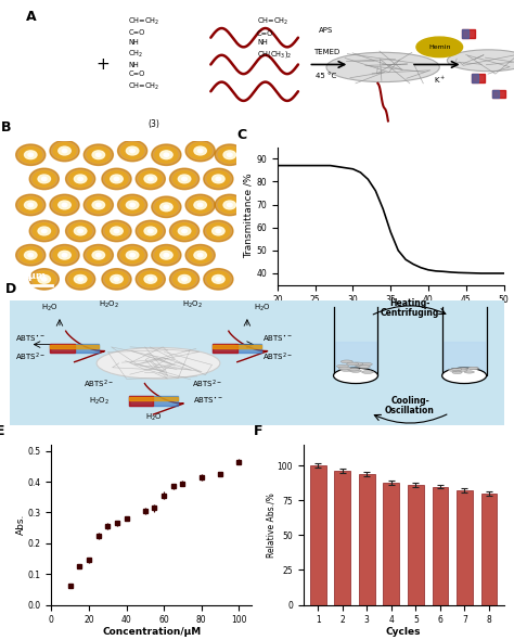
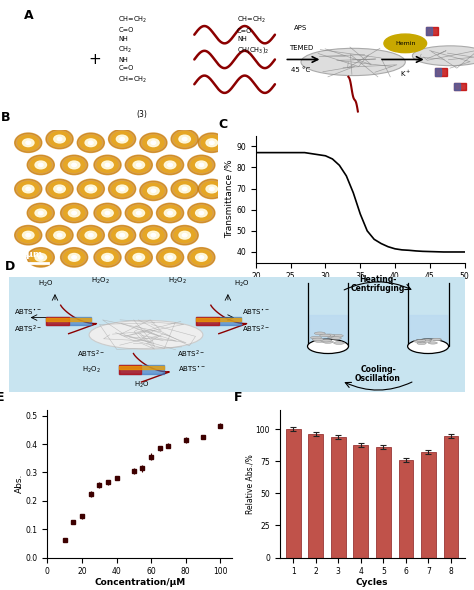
6: 85 -> 76
8: 80 -> 95
